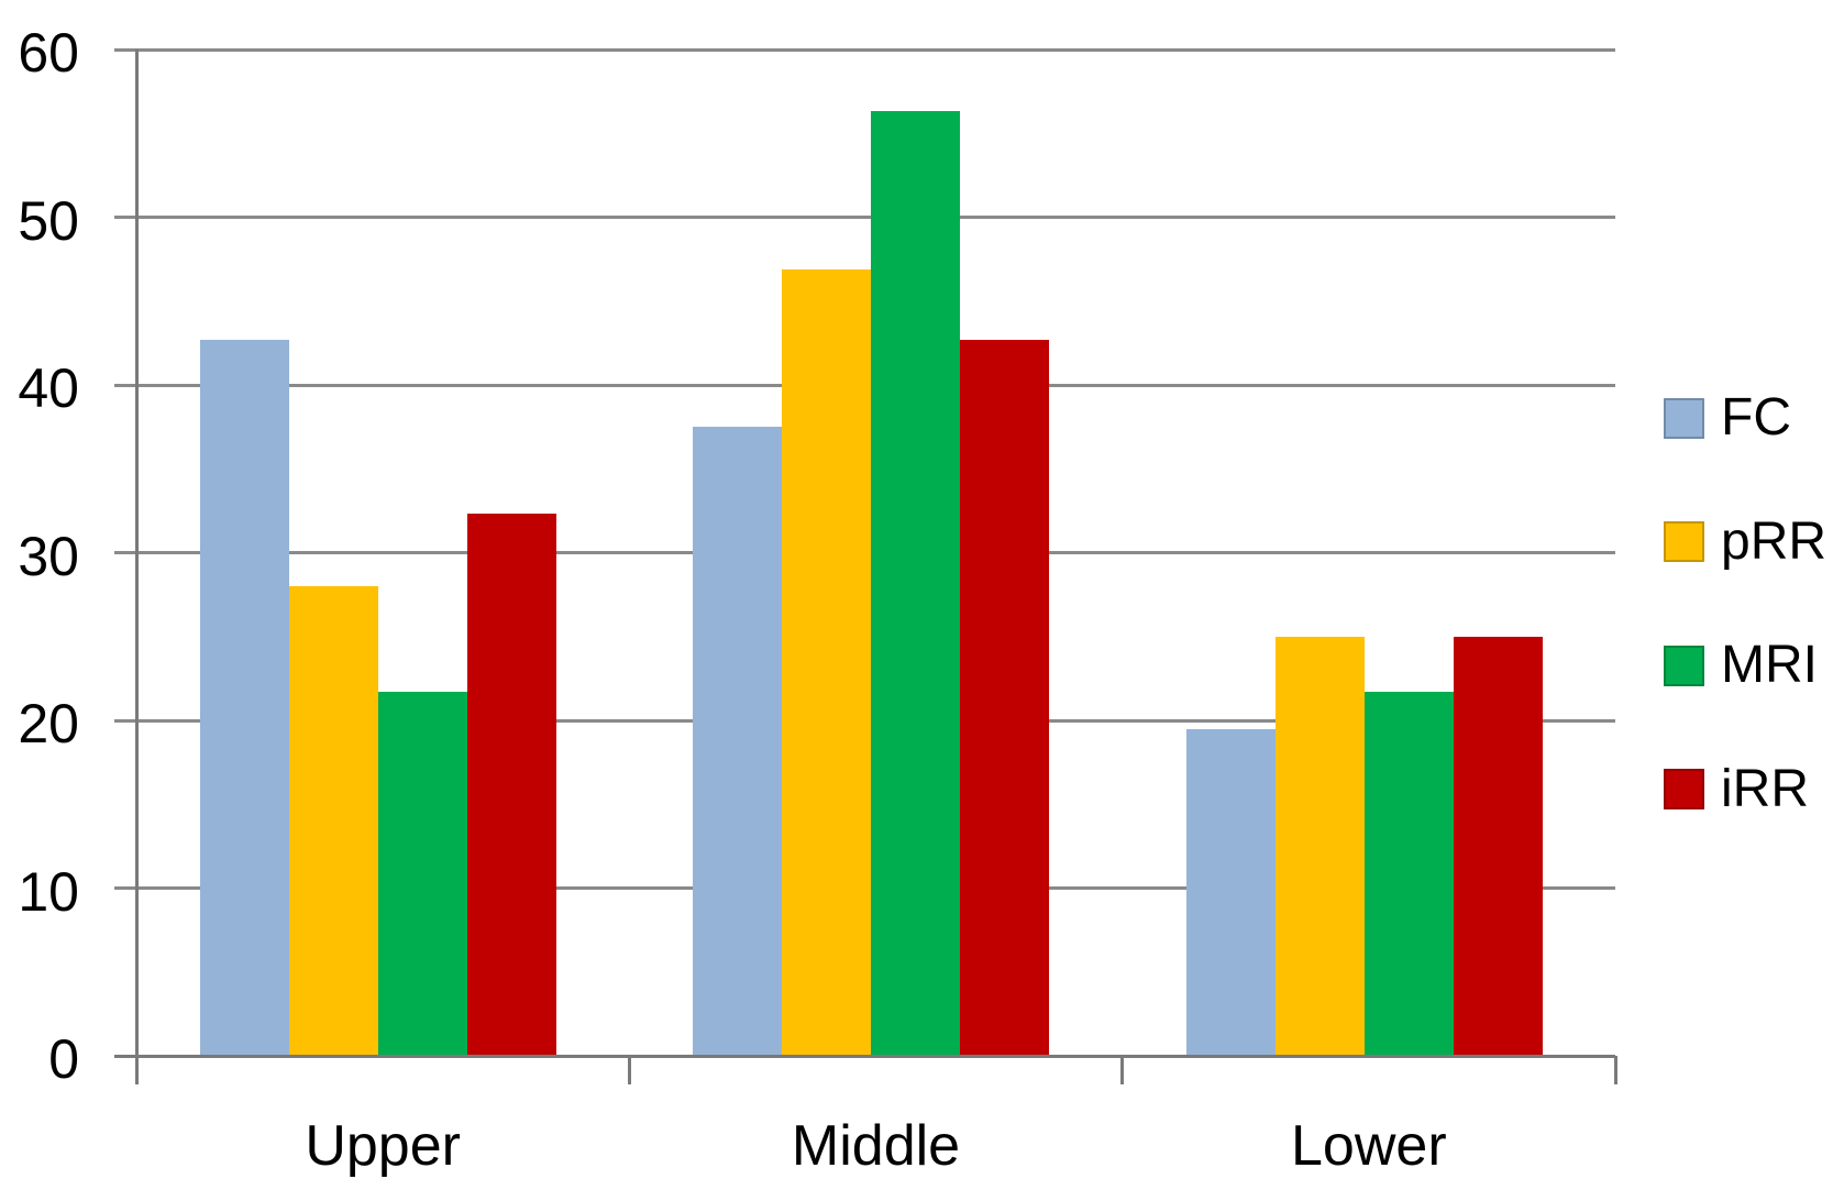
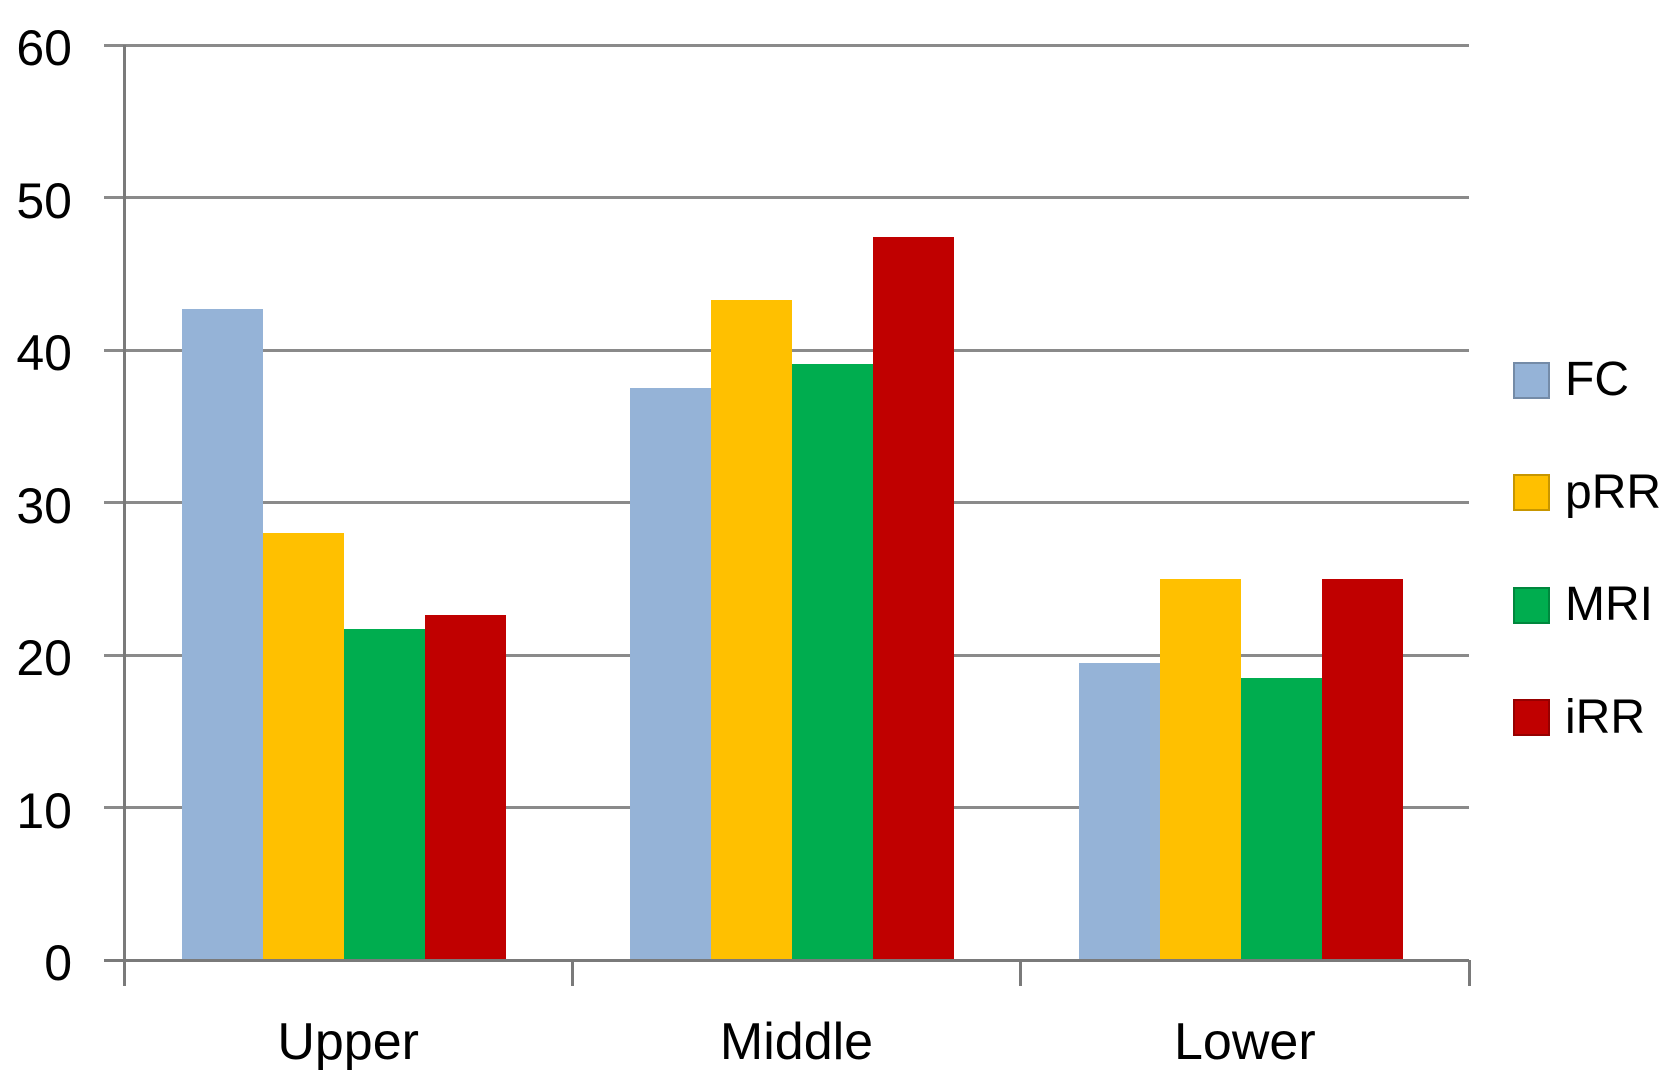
iRR/Upper: 32.3 -> 22.6
pRR/Middle: 46.9 -> 43.3
MRI/Middle: 56.3 -> 39.1
iRR/Middle: 42.7 -> 47.4
MRI/Lower: 21.7 -> 18.5
